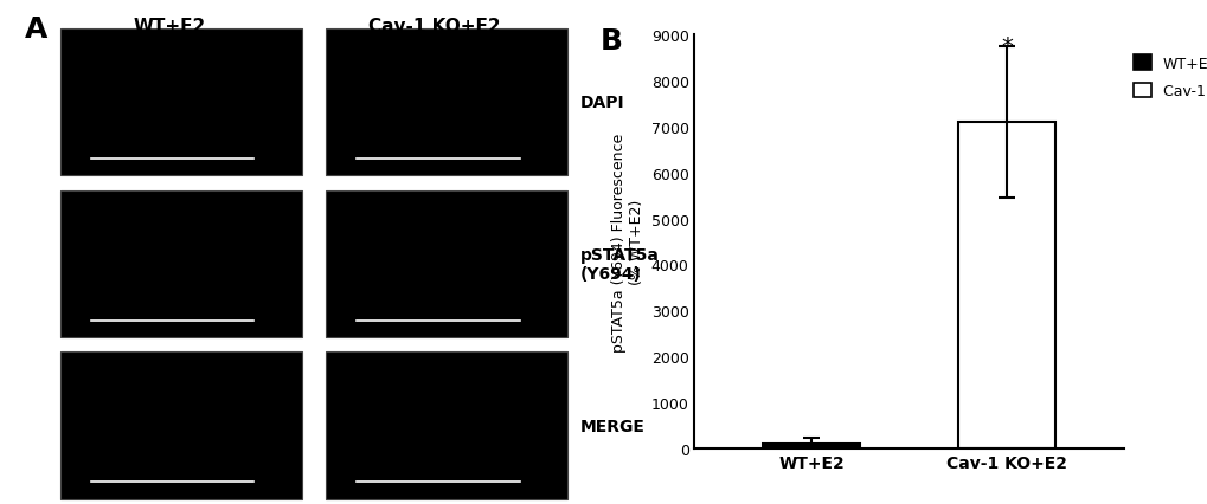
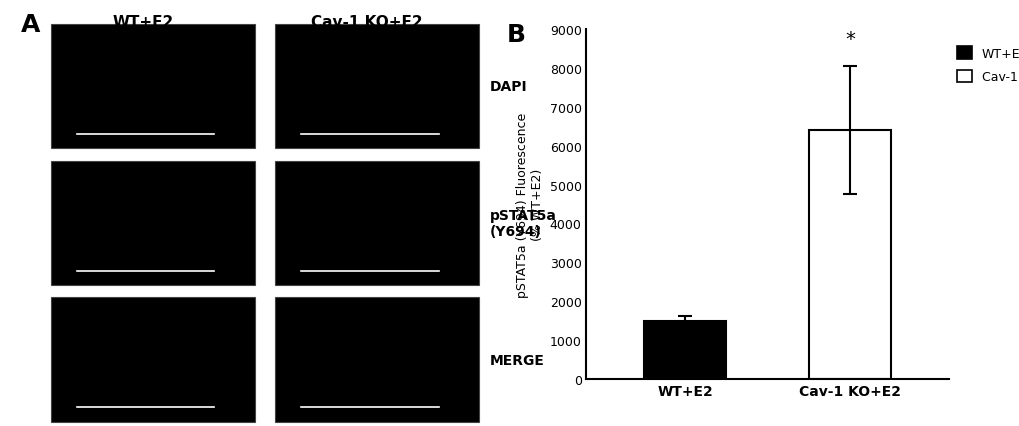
WT+E2: 100 -> 1500
Cav-1 KO+E2: 7100 -> 6400
